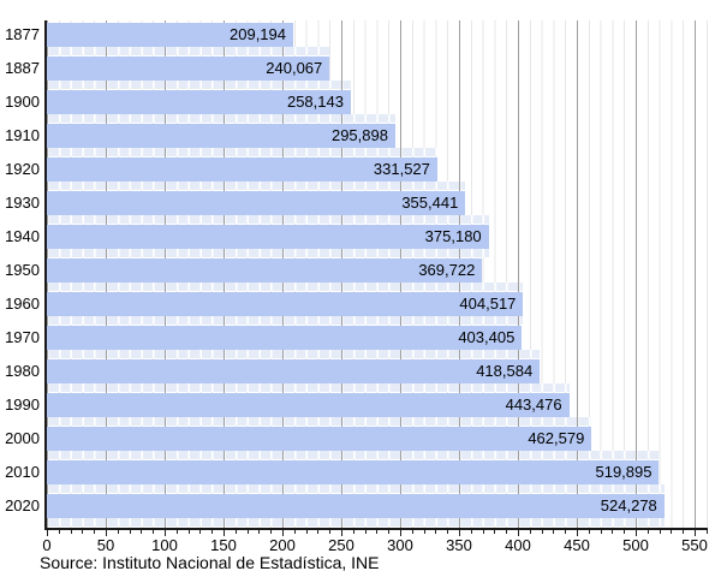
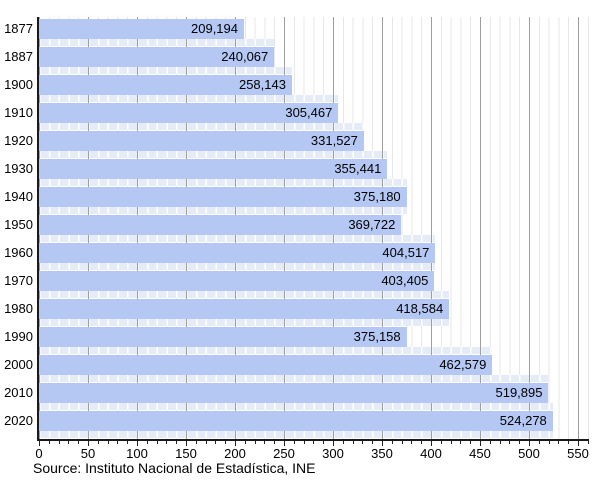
1910: 295,898 -> 305,467
1990: 443,476 -> 375,158
